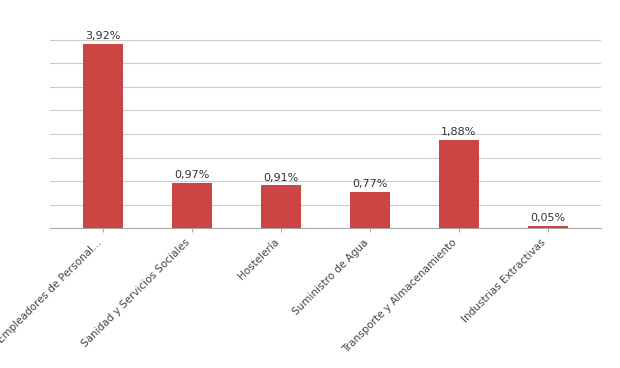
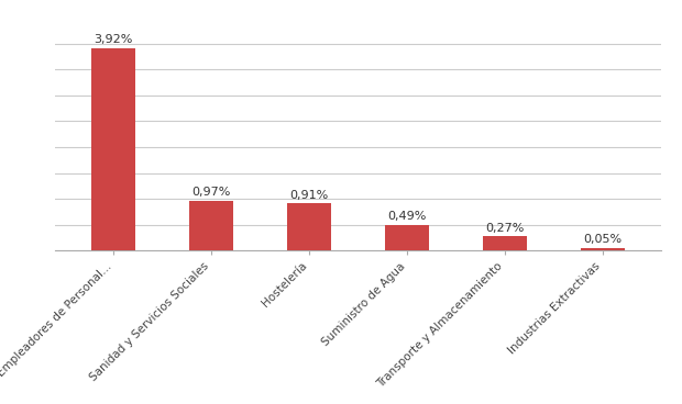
Suministro de Agua: 0,77% -> 0,49%
Transporte y Almacenamiento: 1,88% -> 0,27%
